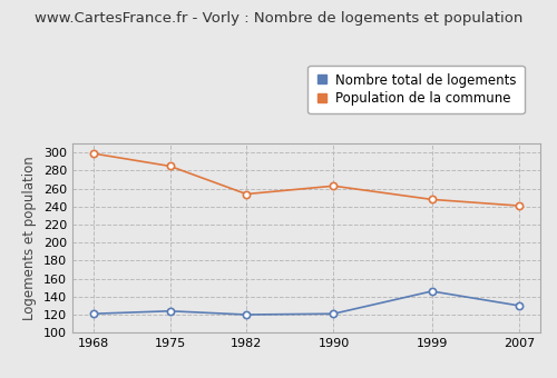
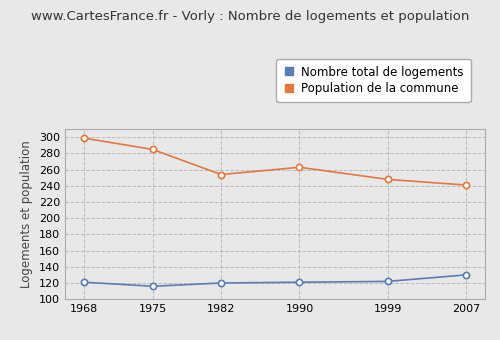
Nombre total de logements/1975: 124 -> 116
Nombre total de logements/1999: 146 -> 122
